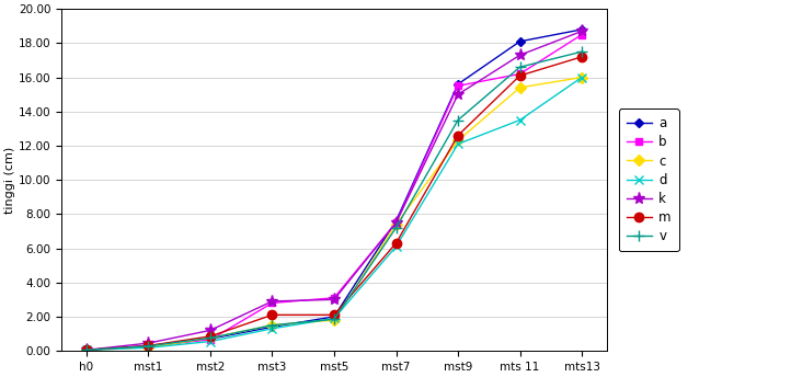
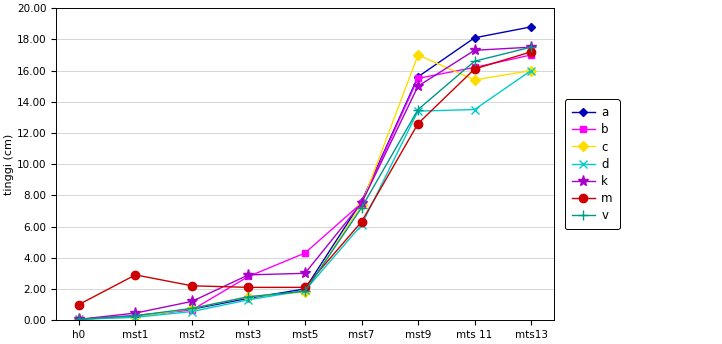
m/h0: 0.1 -> 1.0
m/mst1: 0.3 -> 2.9
m/mst2: 0.8 -> 2.2
b/mst5: 3.1 -> 4.3
c/mst9: 12.3 -> 17.0
d/mst9: 12.1 -> 13.4
b/mts13: 18.5 -> 17.0
k/mts13: 18.7 -> 17.5
